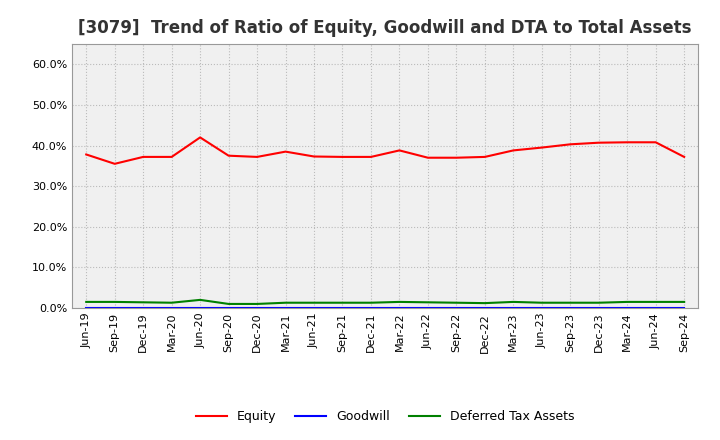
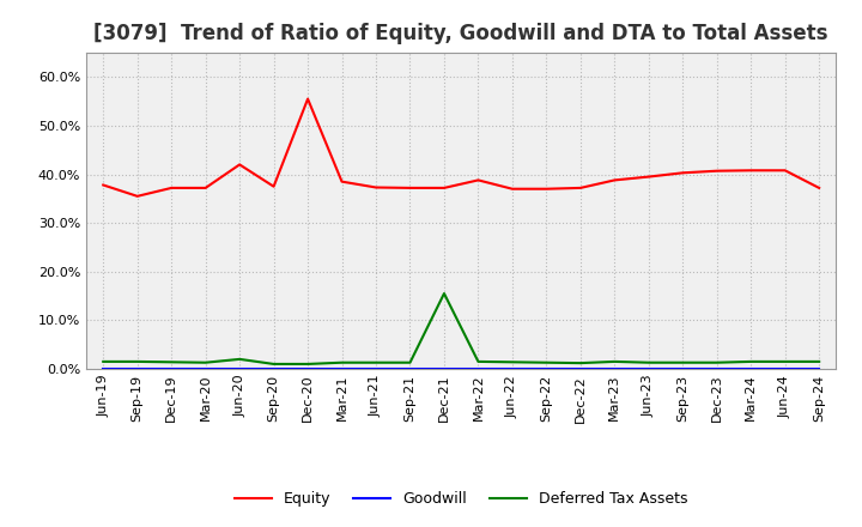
Equity/Dec-20: 37.2% -> 55.5%
Deferred Tax Assets/Dec-21: 1.3% -> 15.5%
